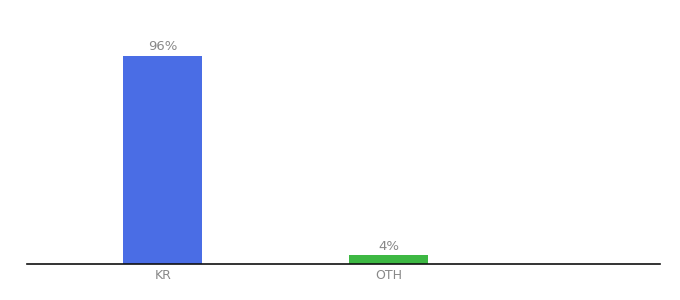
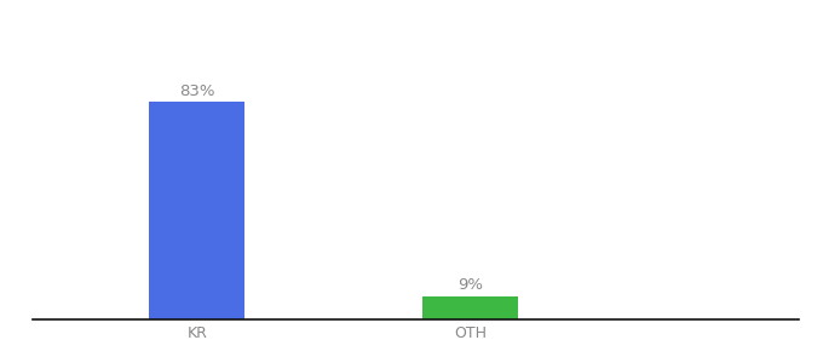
KR: 96% -> 83%
OTH: 4% -> 9%
